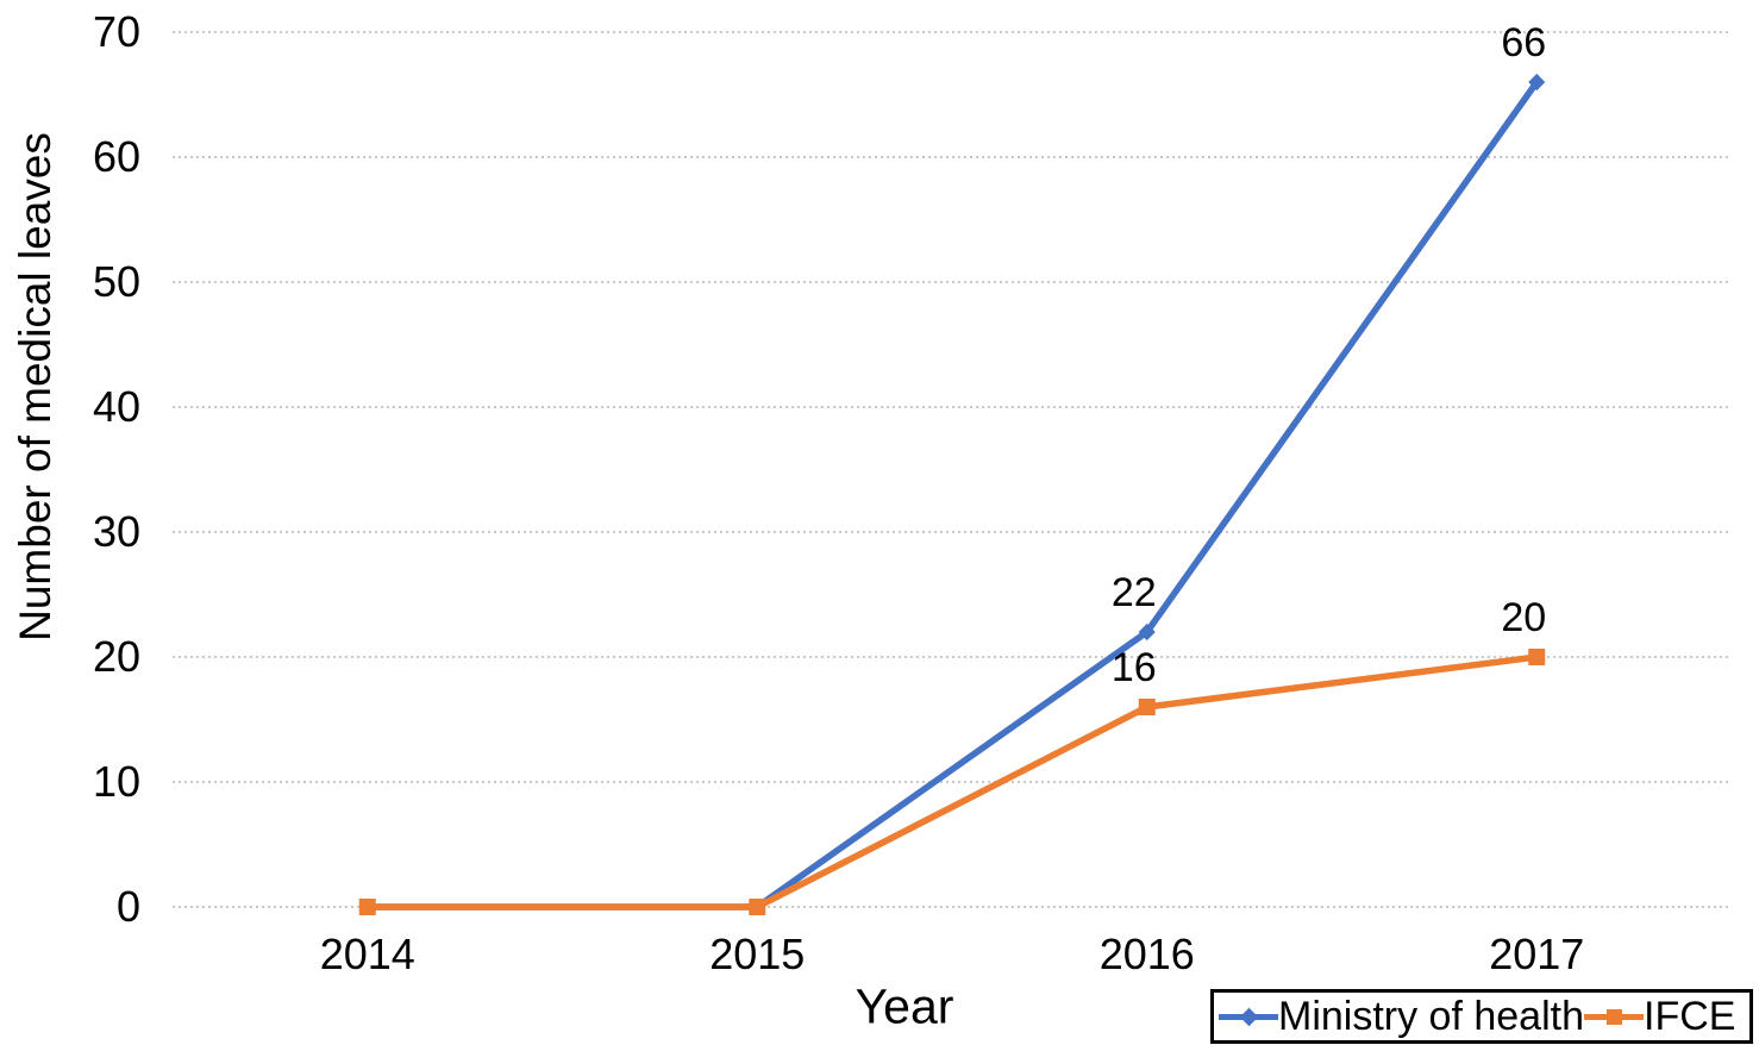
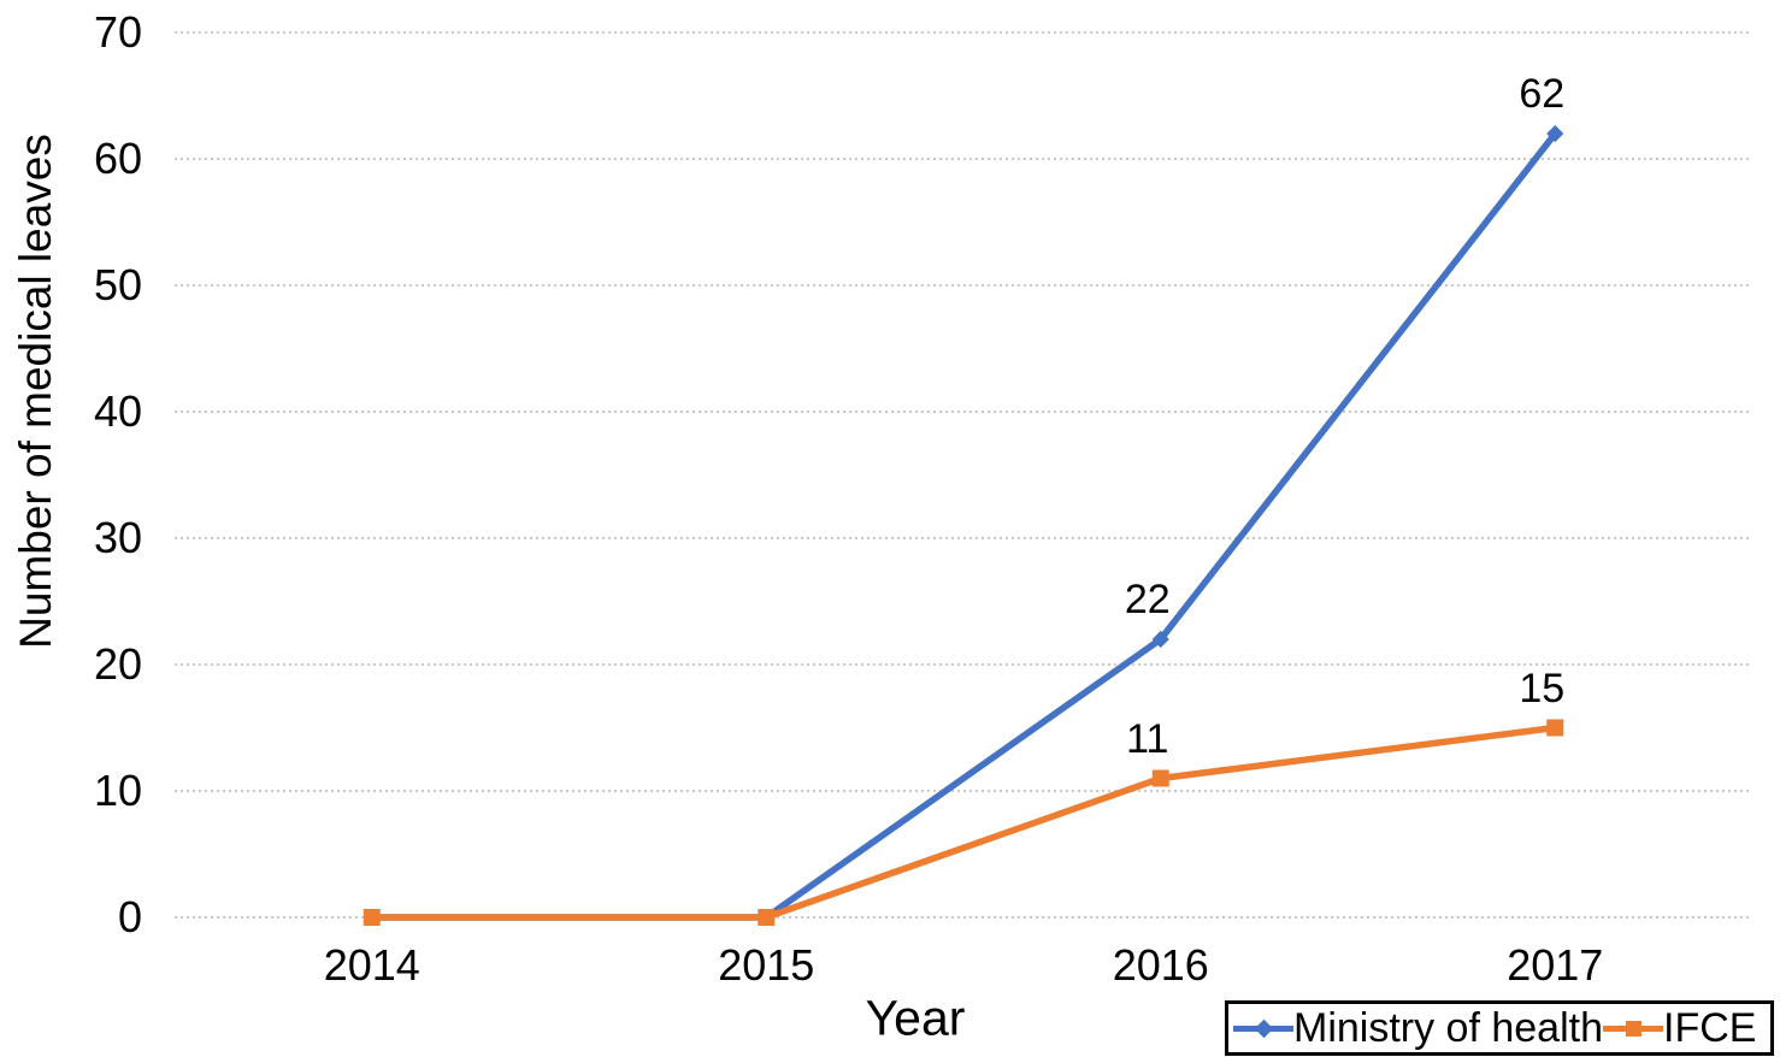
IFCE/2016: 16 -> 11
Ministry of health/2017: 66 -> 62
IFCE/2017: 20 -> 15
